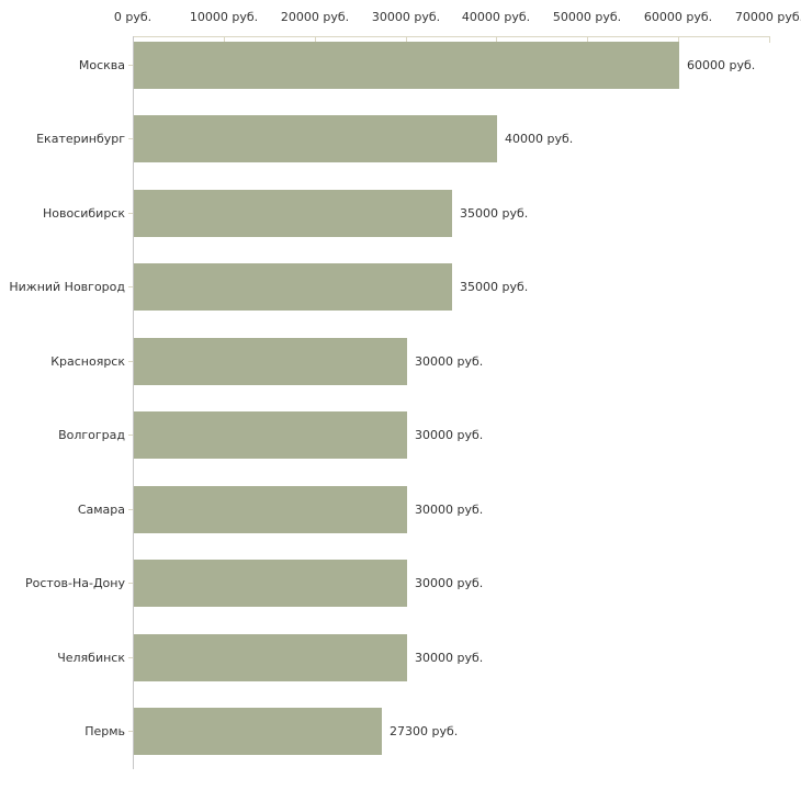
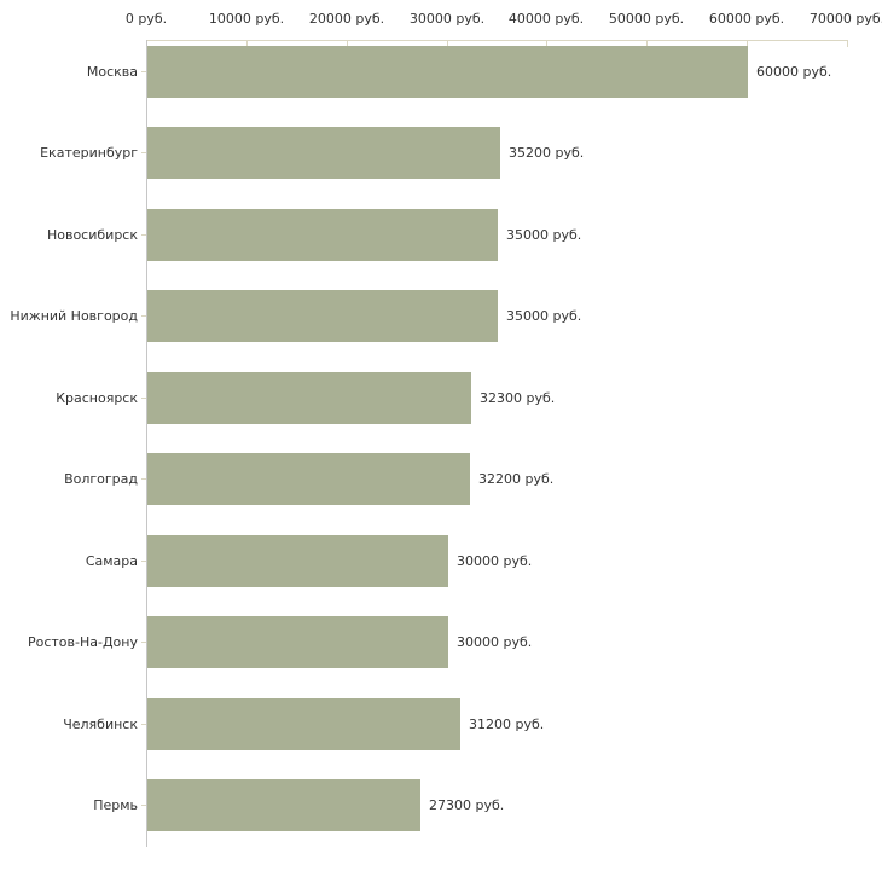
Екатеринбург: 40000 -> 35200
Красноярск: 30000 -> 32300
Волгоград: 30000 -> 32200
Челябинск: 30000 -> 31200
